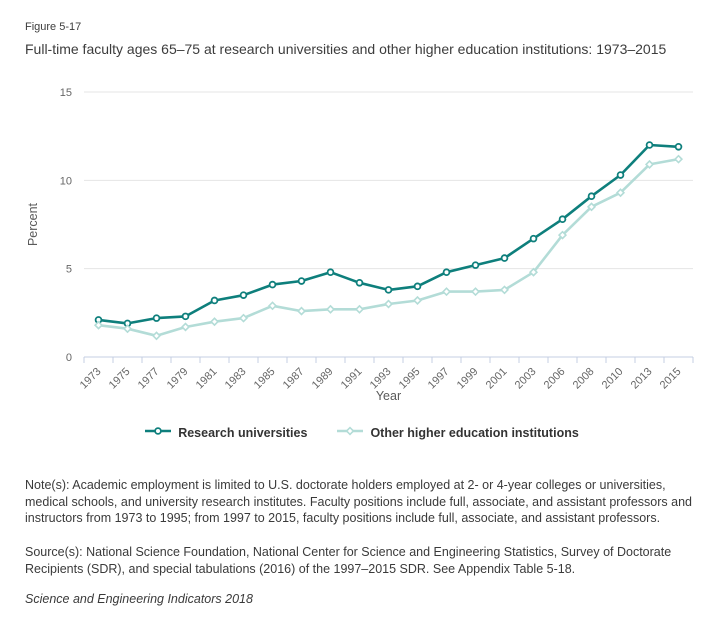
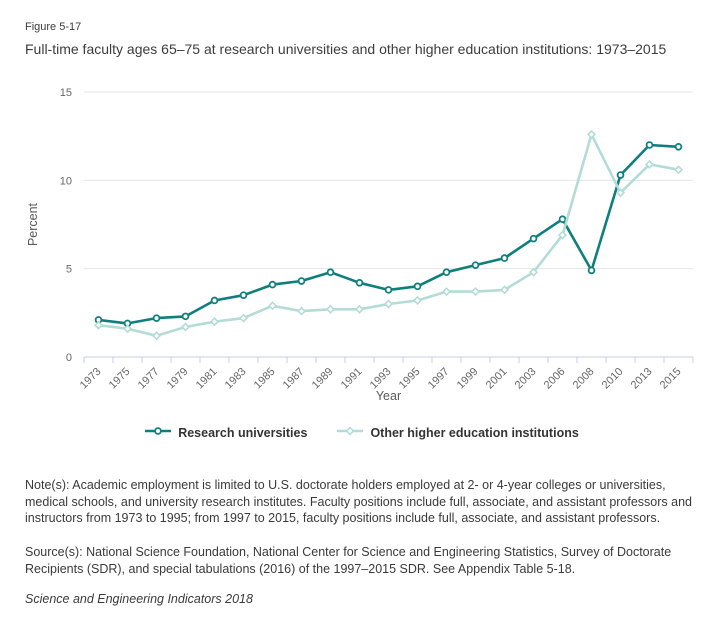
Research universities/2008: 9.1 -> 4.9
Other higher education institutions/2008: 8.5 -> 12.6
Other higher education institutions/2015: 11.2 -> 10.6
